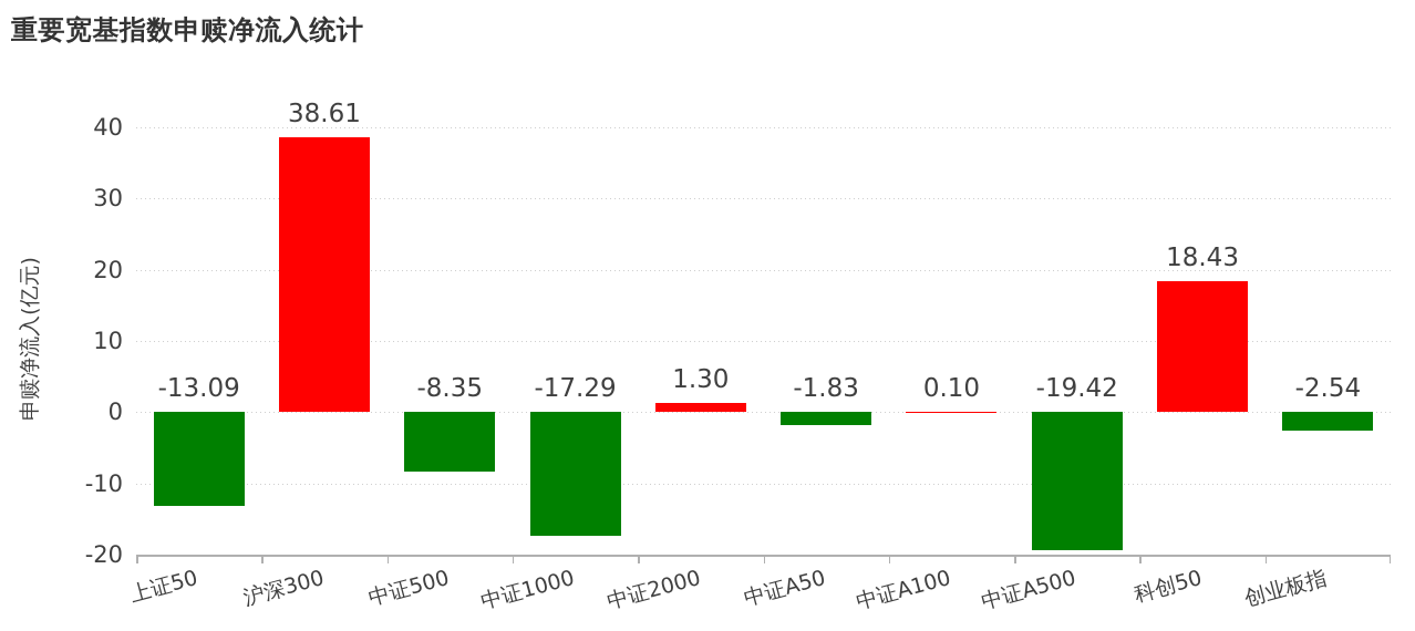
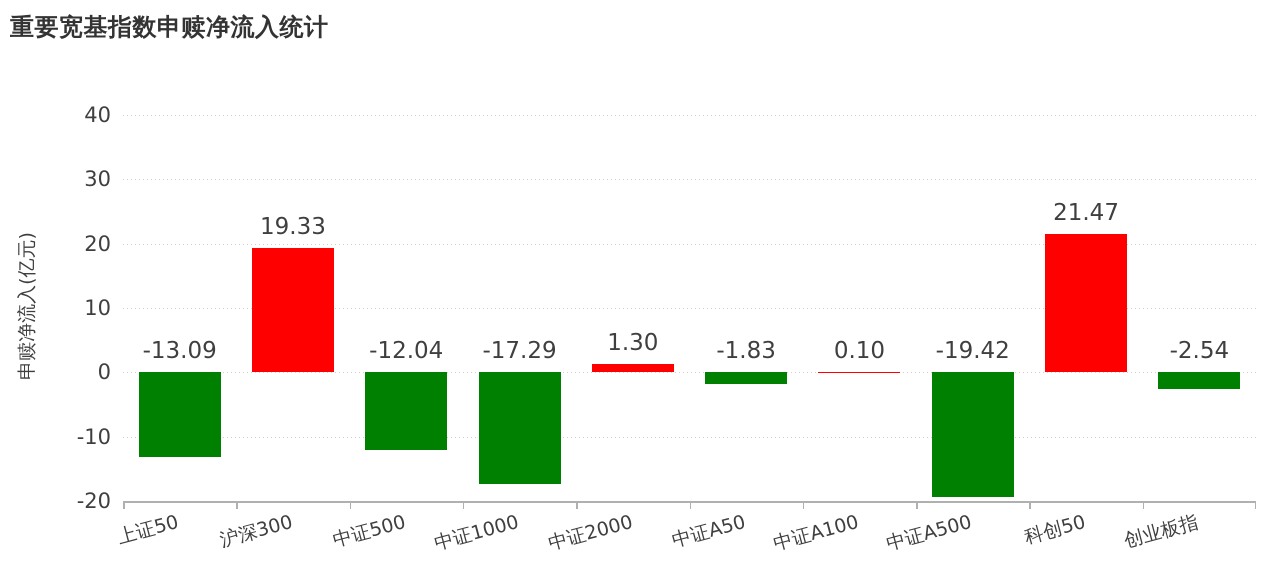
沪深300: 38.61 -> 19.33
中证500: -8.35 -> -12.04
科创50: 18.43 -> 21.47
